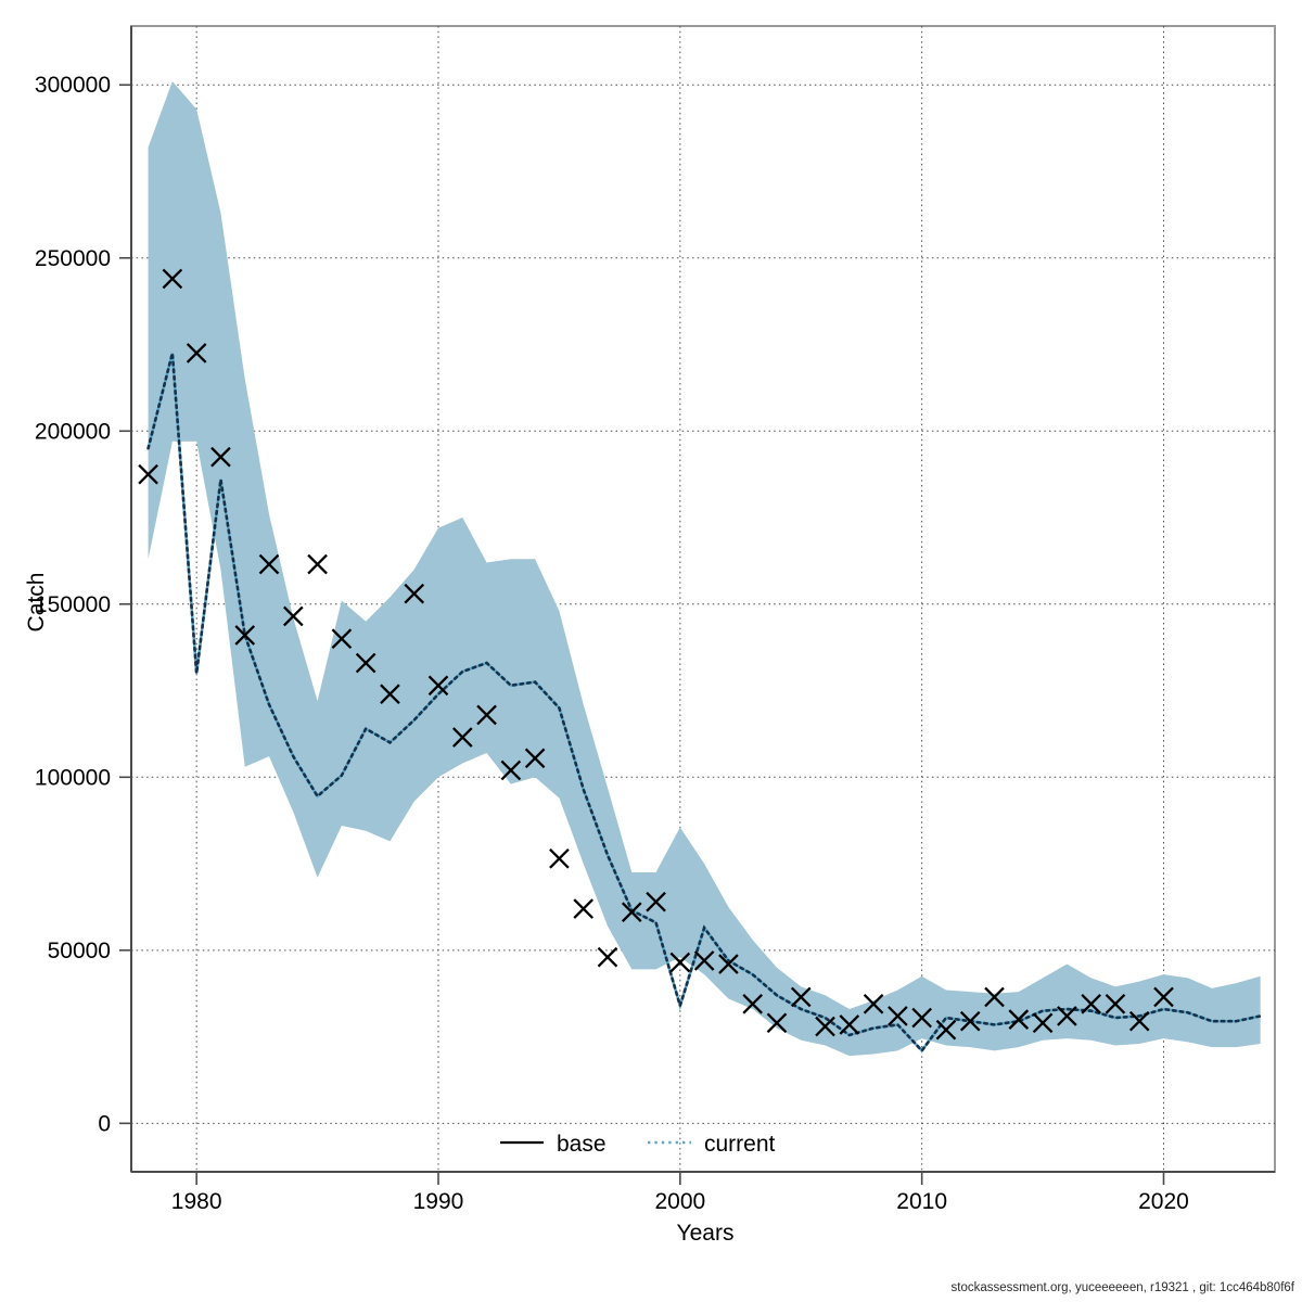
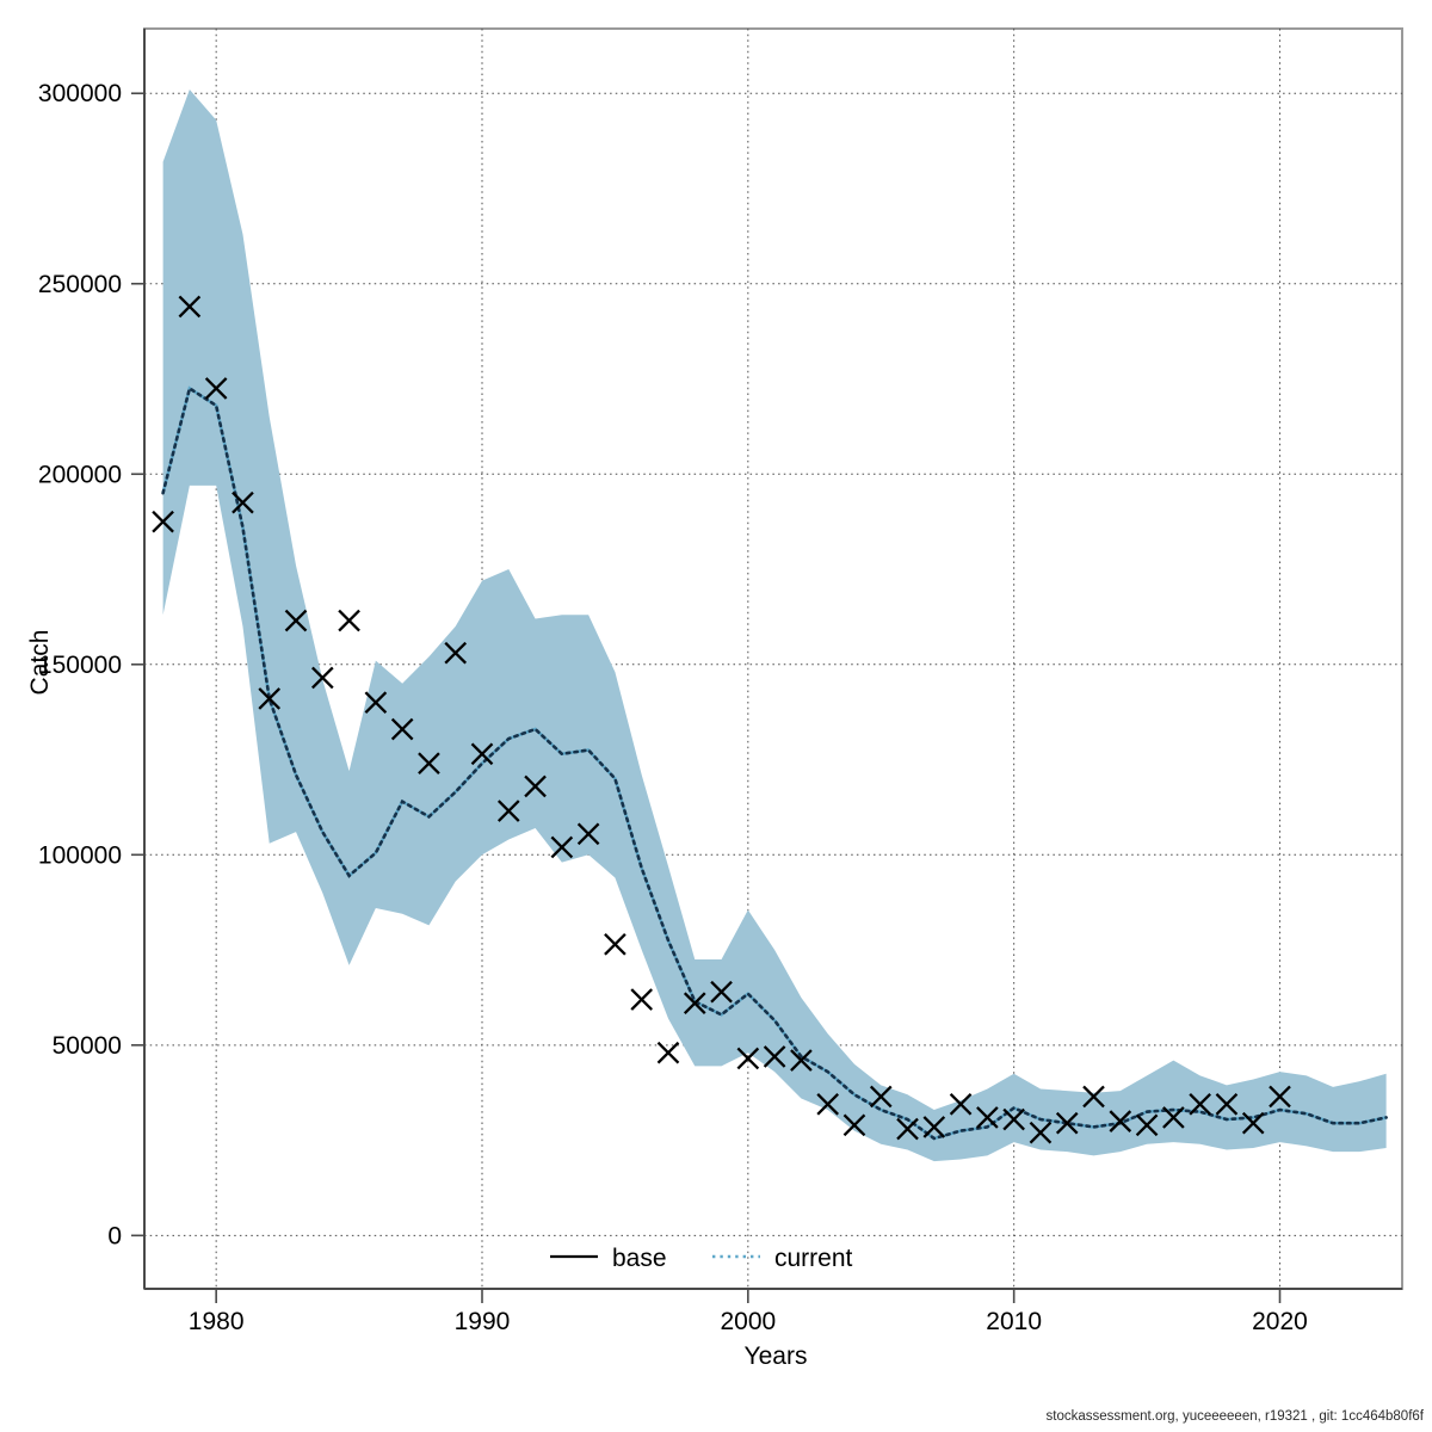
current/1980: 130000 -> 218000
current/2000: 34000 -> 64000
current/2010: 21000 -> 34000
